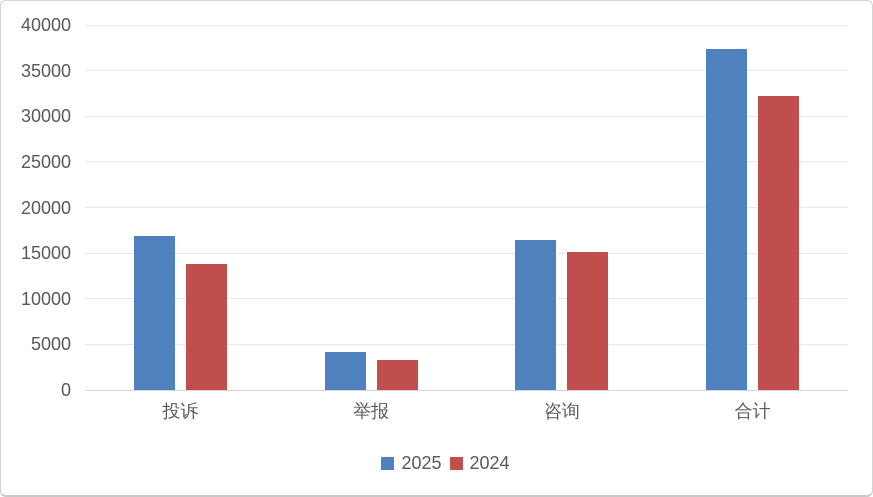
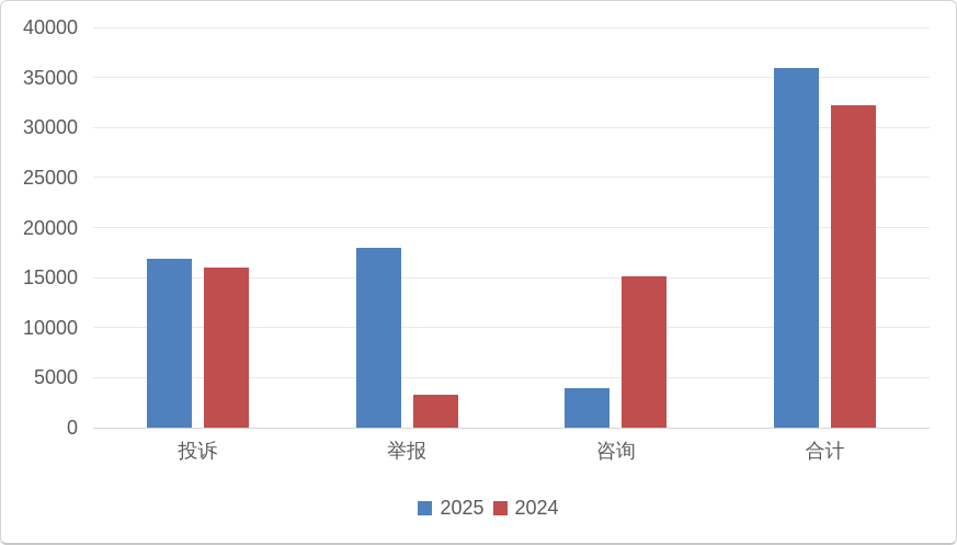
2024/投诉: 14000 -> 16000
2025/举报: 4000 -> 18000
2025/咨询: 16000 -> 4000
2025/合计: 37000 -> 36000
